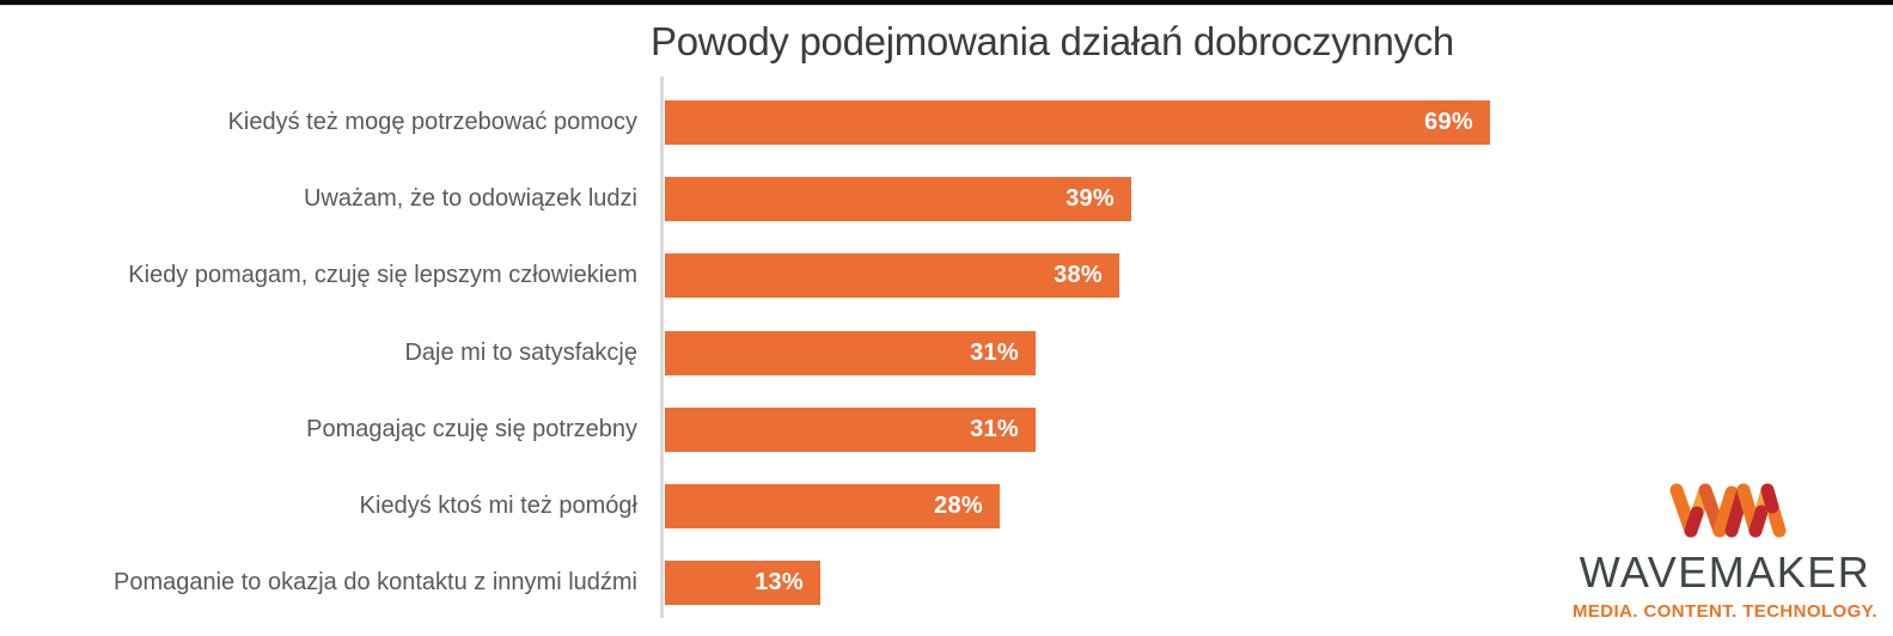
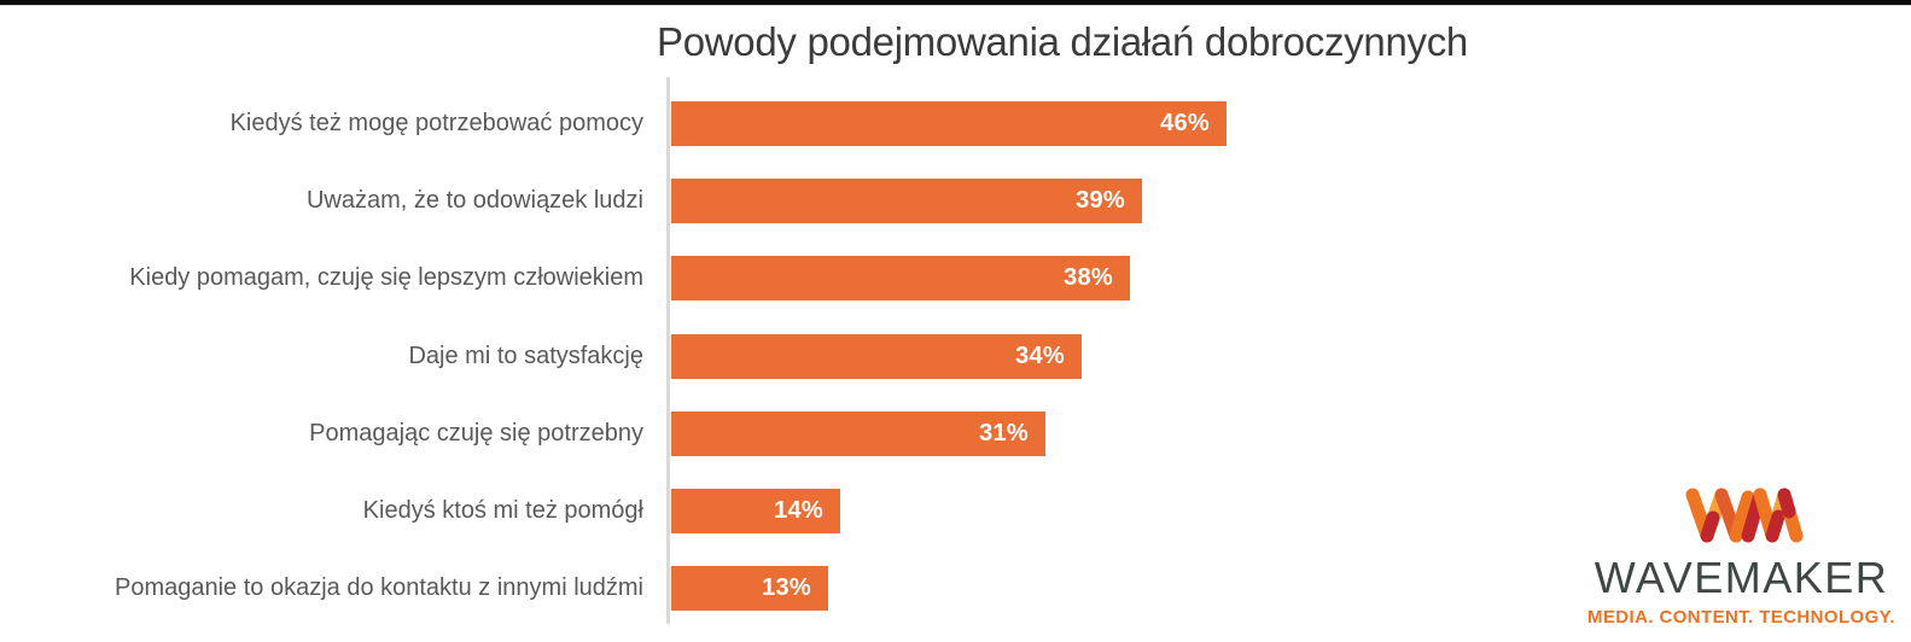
Kiedyś też mogę potrzebować pomocy: 69% -> 46%
Daje mi to satysfakcję: 31% -> 34%
Kiedyś ktoś mi też pomógł: 28% -> 14%
